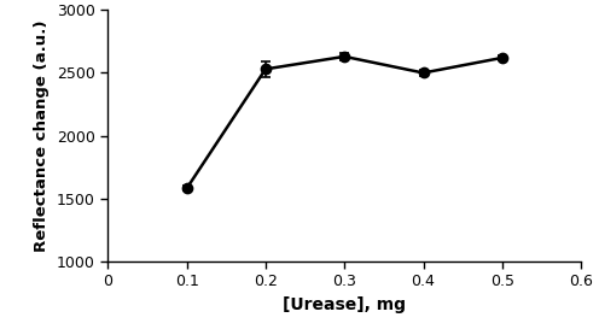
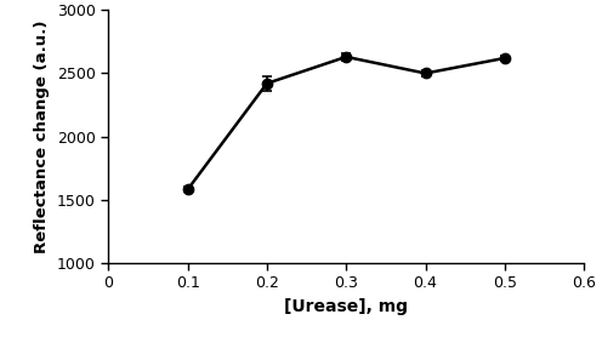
0.2: 2530 -> 2420
